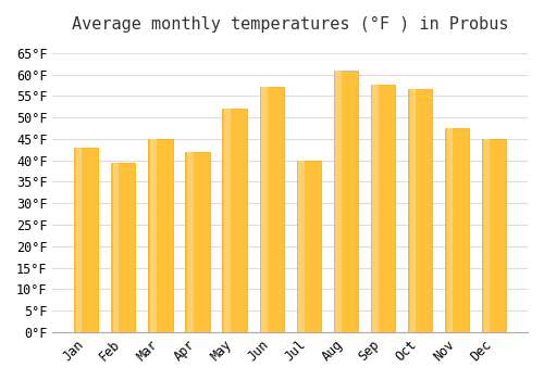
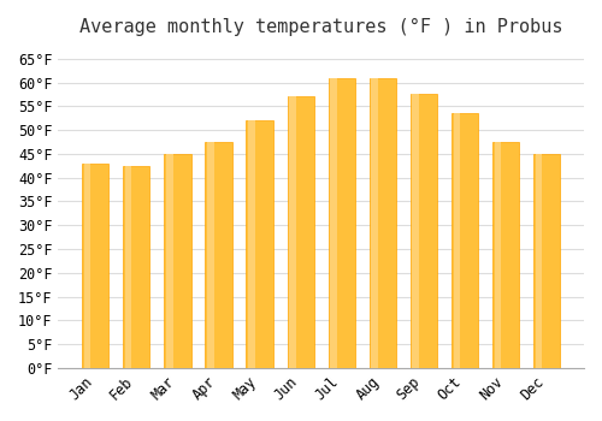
Feb: 39.5°F -> 42.5°F
Apr: 42.0°F -> 47.5°F
Jul: 40.0°F -> 61.0°F
Oct: 56.5°F -> 53.5°F
